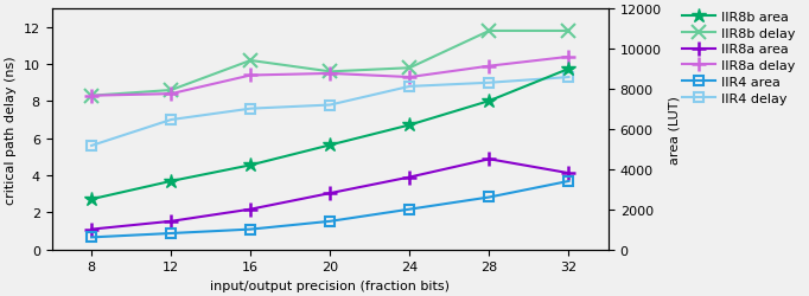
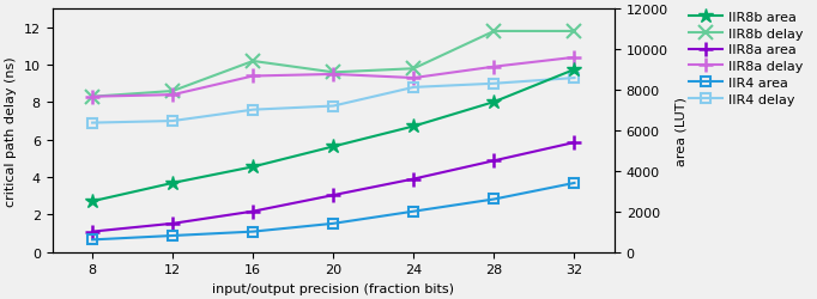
IIR4 delay/8: 5.6 -> 6.9
IIR8a area/32: 3800 -> 5400
